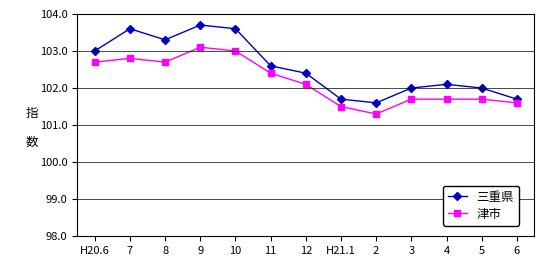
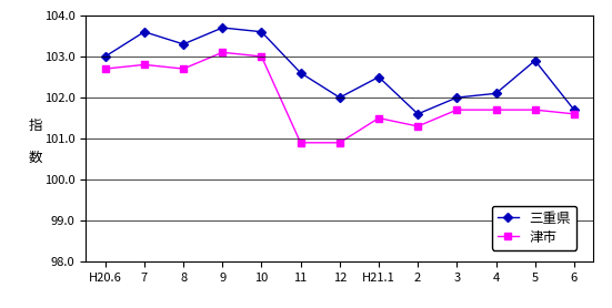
津市/11: 102.4 -> 100.9
三重県/12: 102.4 -> 102.0
津市/12: 102.1 -> 100.9
三重県/H21.1: 101.7 -> 102.5
三重県/5: 102.0 -> 102.9
